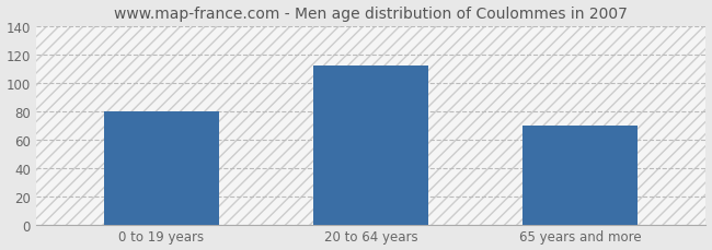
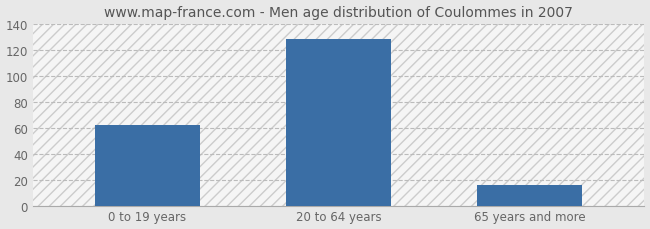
0 to 19 years: 80 -> 62
20 to 64 years: 112 -> 128
65 years and more: 70 -> 16
